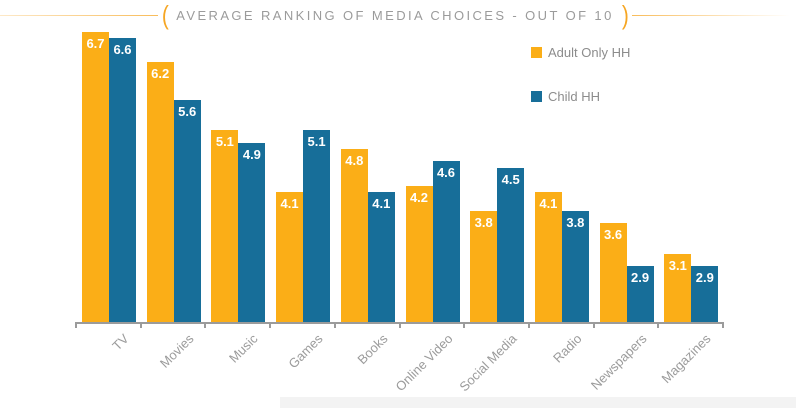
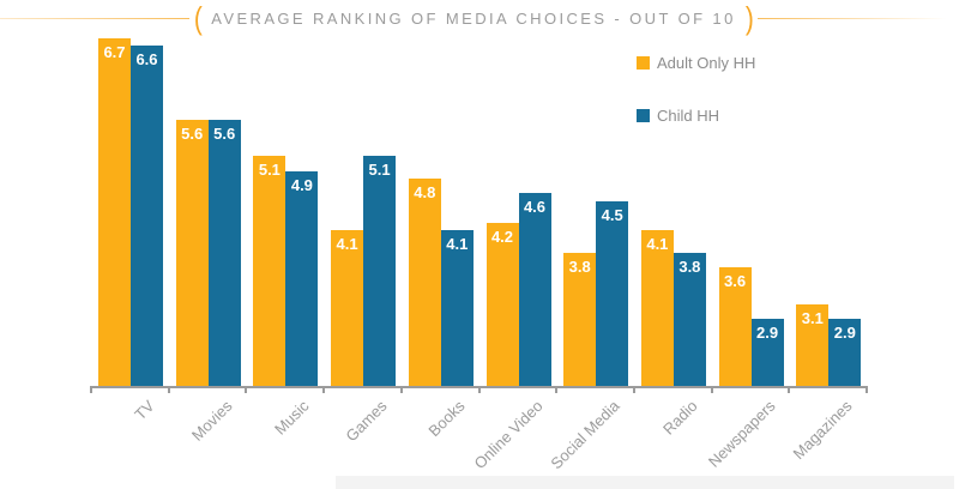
Adult Only HH/Movies: 6.2 -> 5.6
